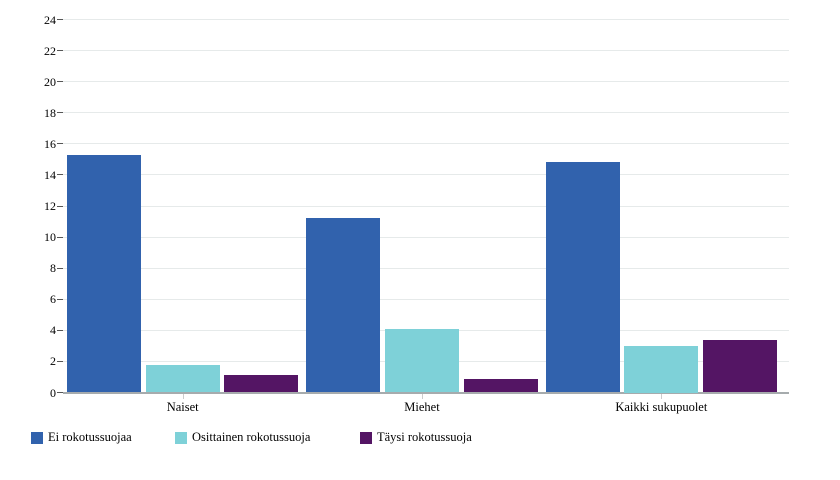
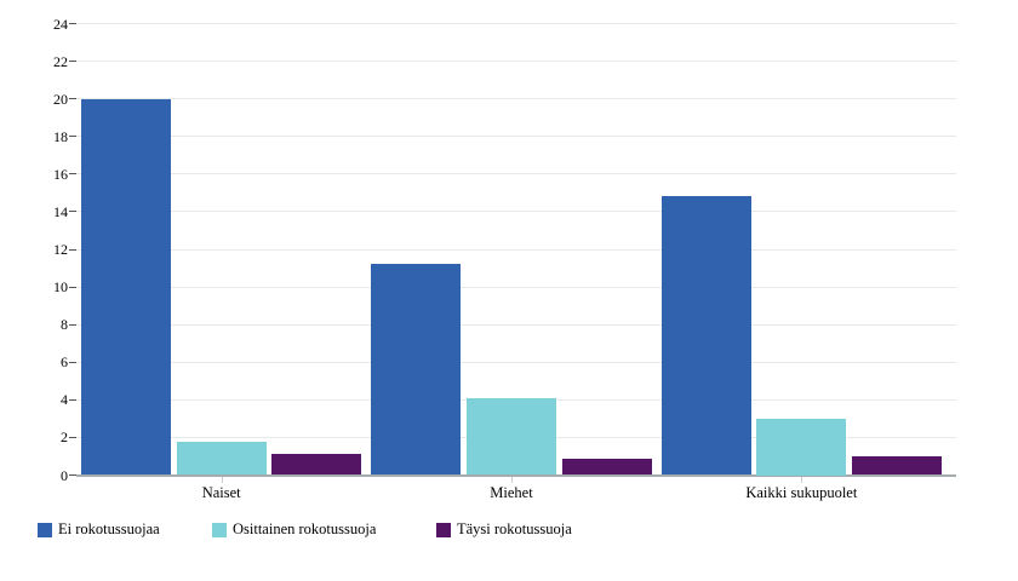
Ei rokotussuojaa/Naiset: 15.3 -> 20.0
Täysi rokotussuoja/Kaikki sukupuolet: 3.4 -> 1.0
